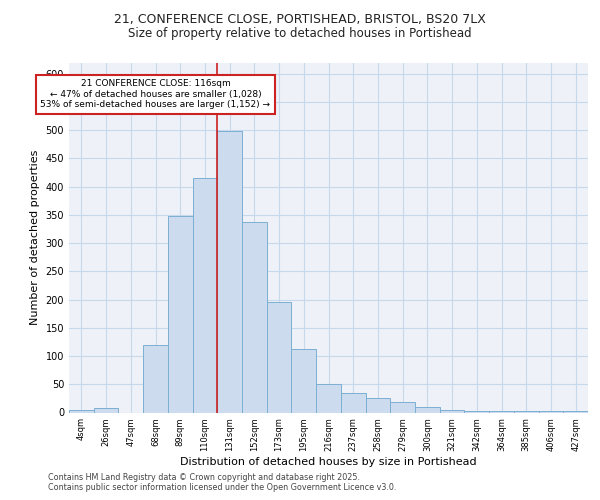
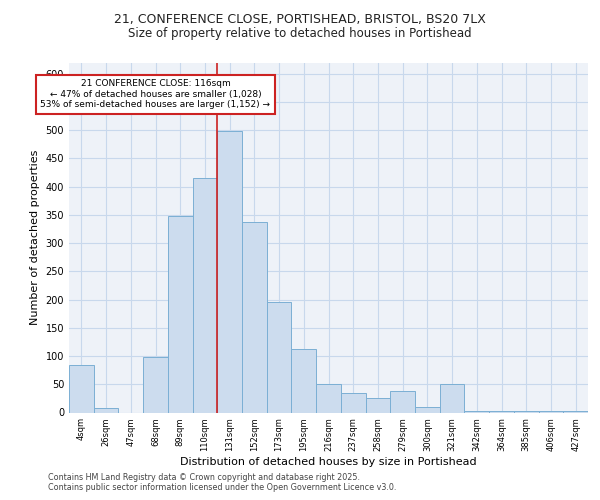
4sqm: 5 -> 84
68sqm: 120 -> 98
279sqm: 18 -> 38
321sqm: 5 -> 50
